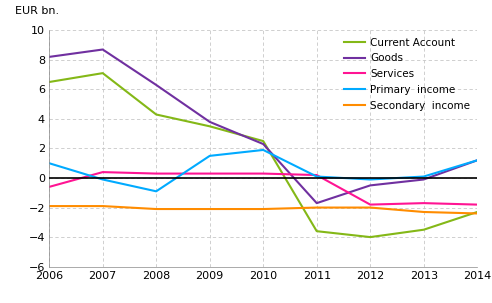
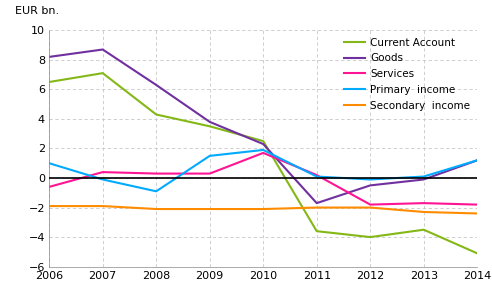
Services/2010: 0.3 -> 1.7
Current Account/2014: -2.3 -> -5.1
